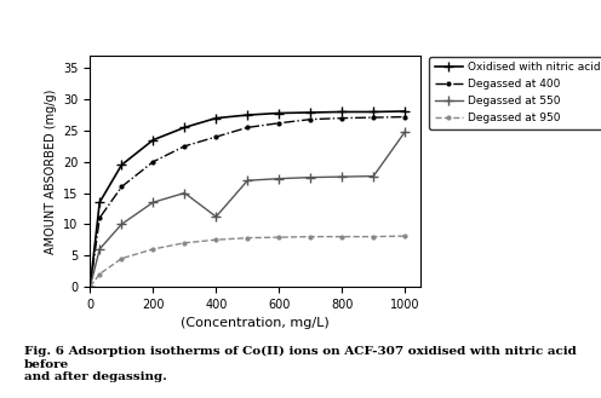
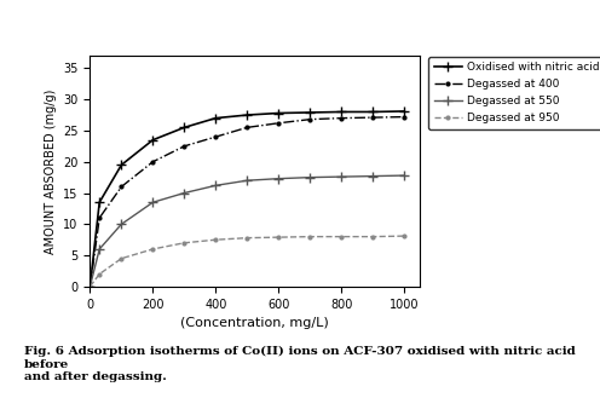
Degassed at 550/400: 11.2 -> 16.2
Degassed at 550/1000: 24.8 -> 17.8
